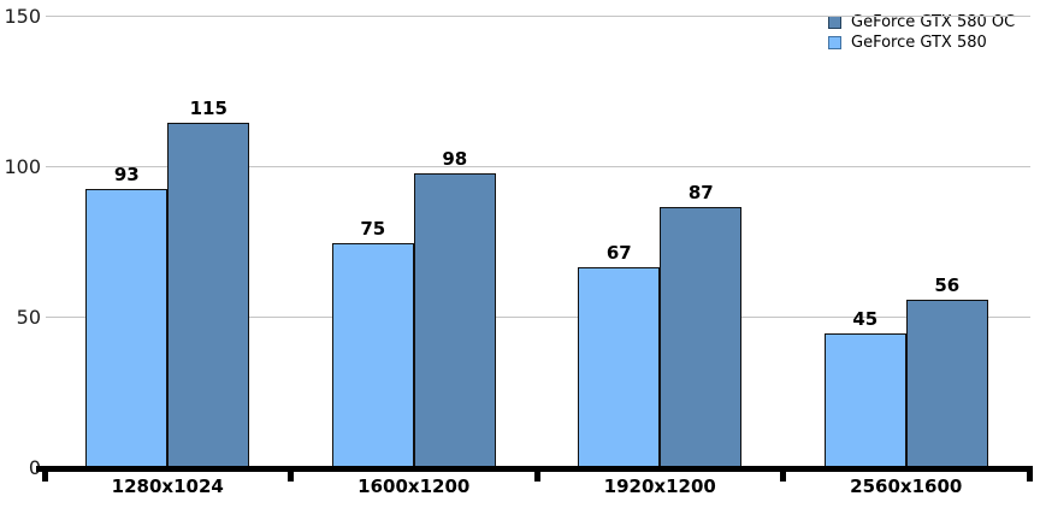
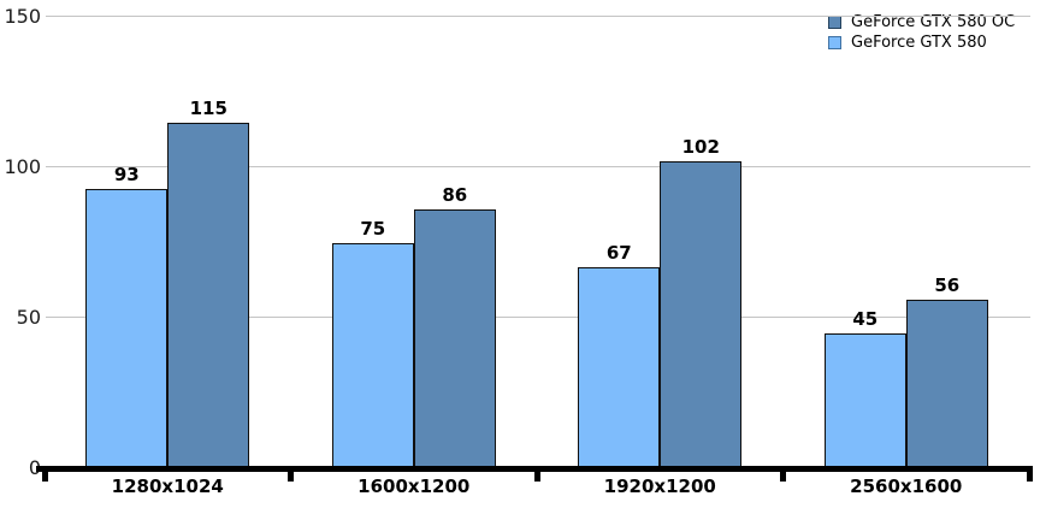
GeForce GTX 580 OC/1600x1200: 98 -> 86
GeForce GTX 580 OC/1920x1200: 87 -> 102
